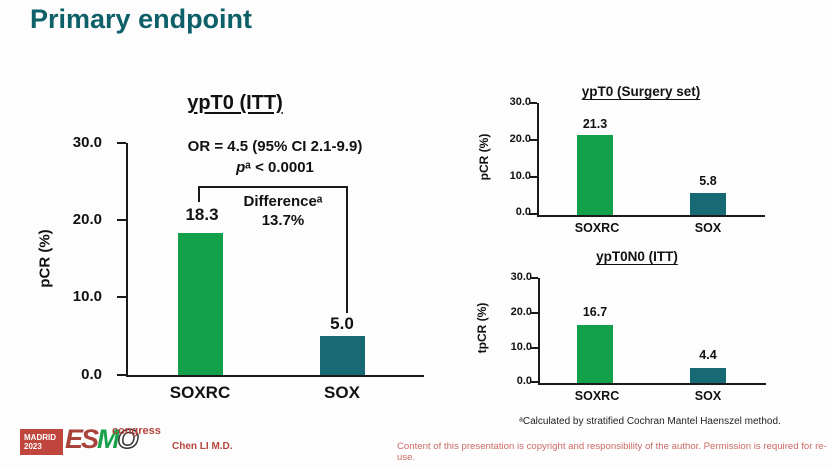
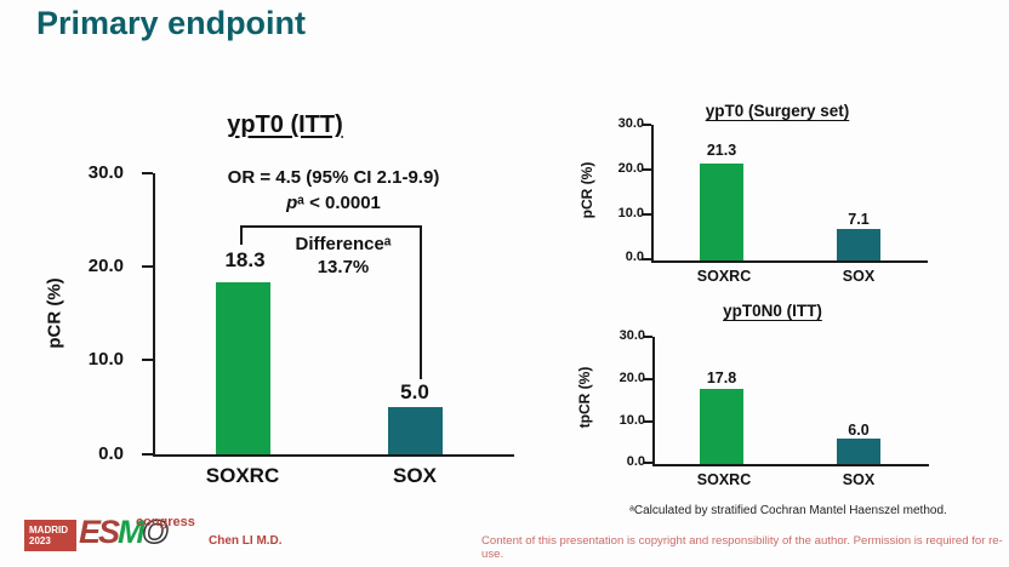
ypT0 (Surgery set)/SOX: 5.8 -> 7.1
ypT0N0 (ITT)/SOXRC: 16.7 -> 17.8
ypT0N0 (ITT)/SOX: 4.4 -> 6.0
